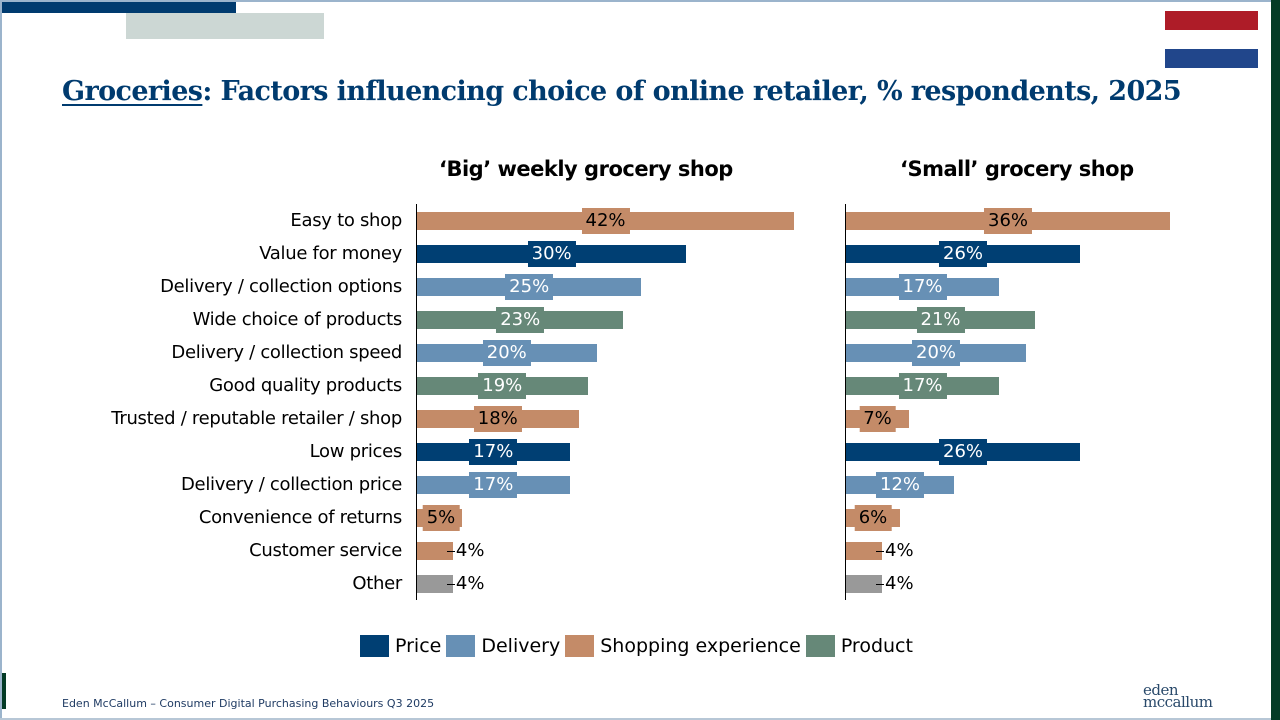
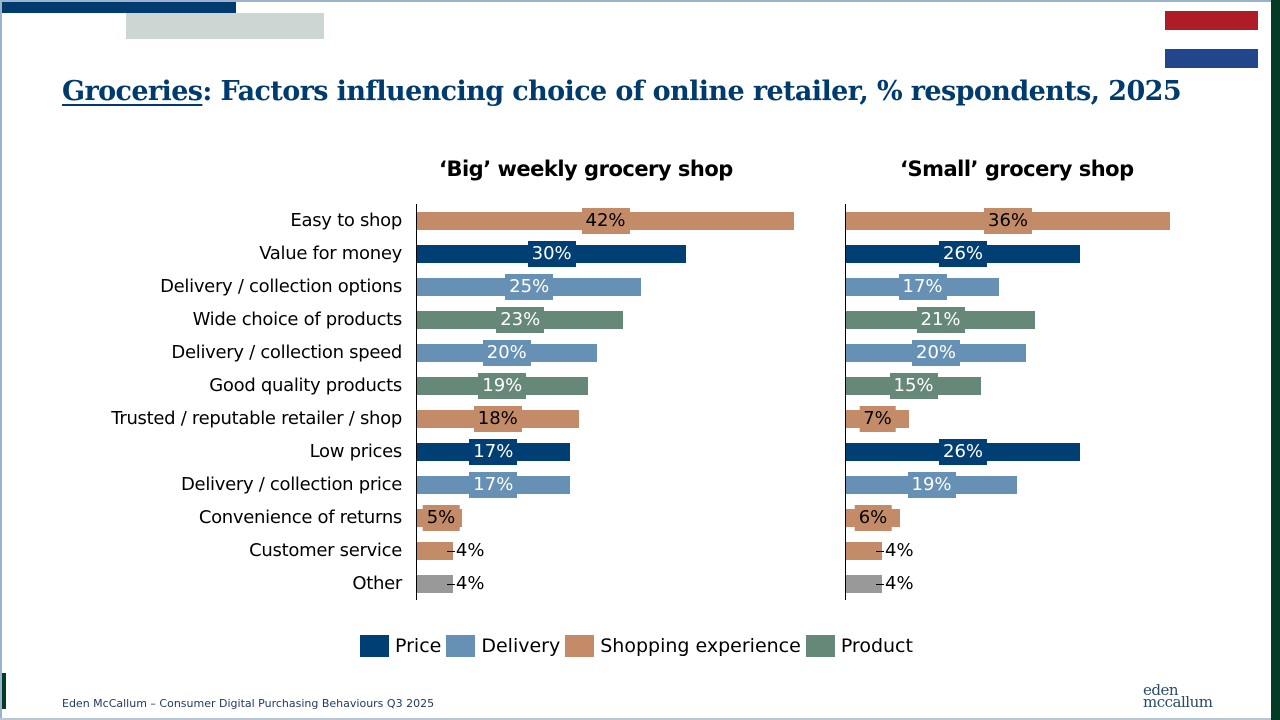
‘Small’ grocery shop/Good quality products: 17% -> 15%
‘Small’ grocery shop/Delivery / collection price: 12% -> 19%
